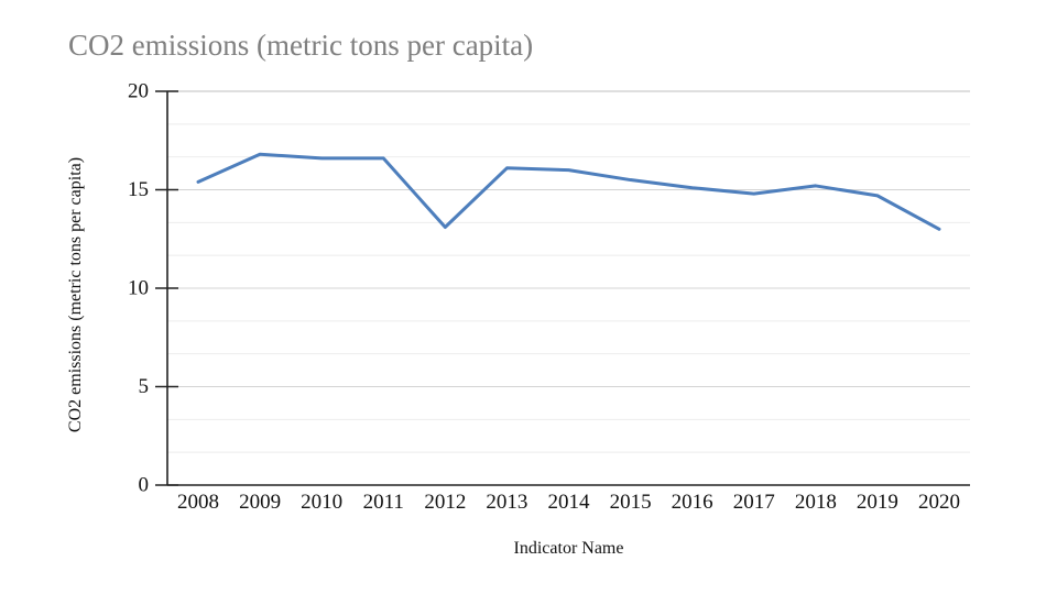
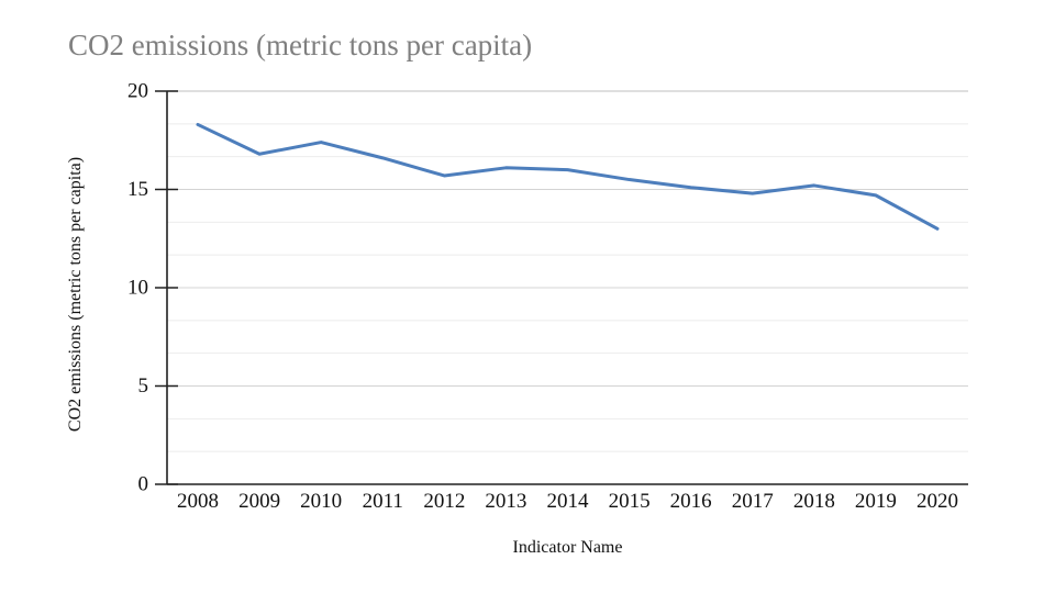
2008: 15.4 -> 18.3
2010: 16.6 -> 17.4
2012: 13.1 -> 15.7
